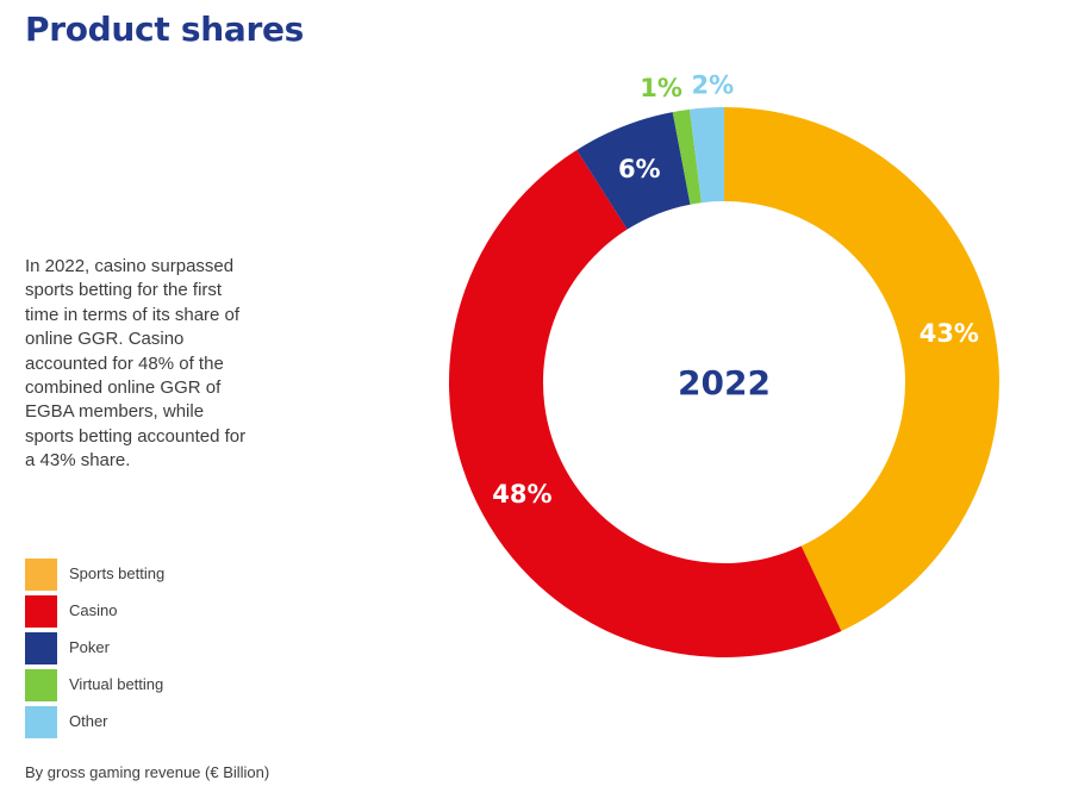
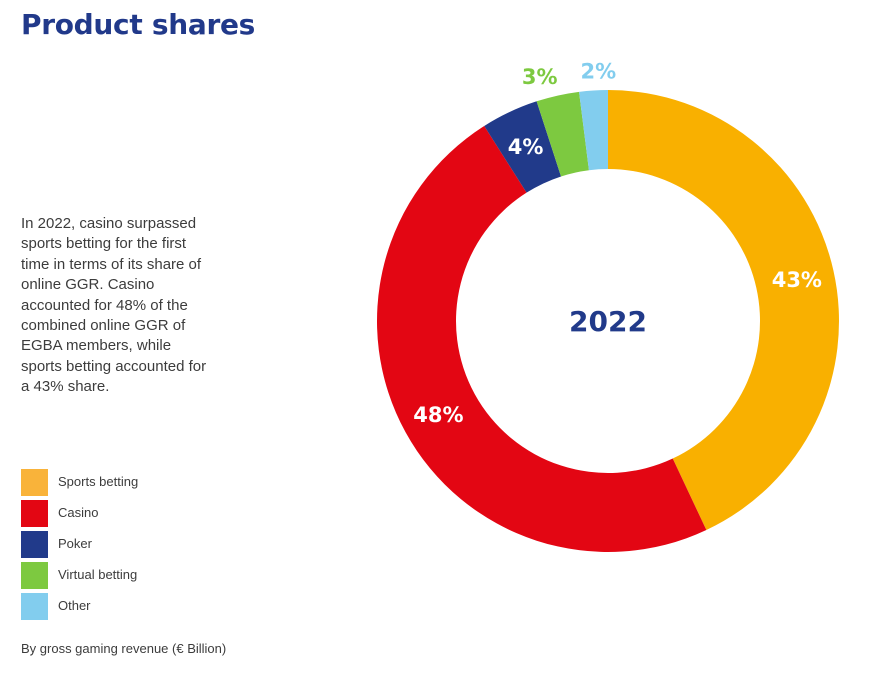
Poker: 6% -> 4%
Virtual betting: 1% -> 3%
